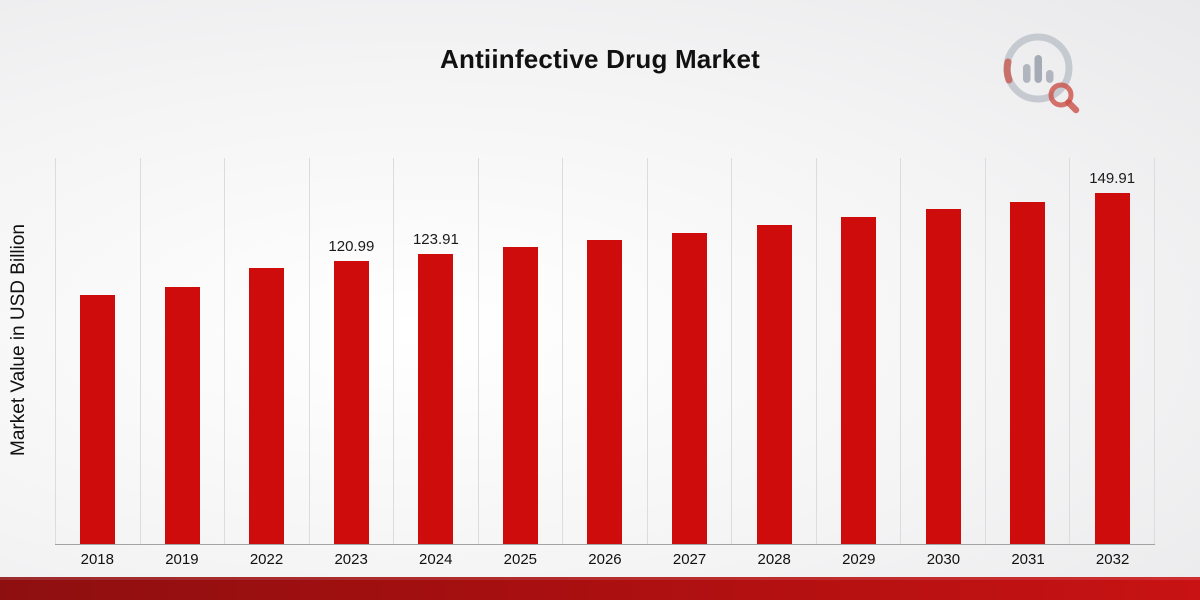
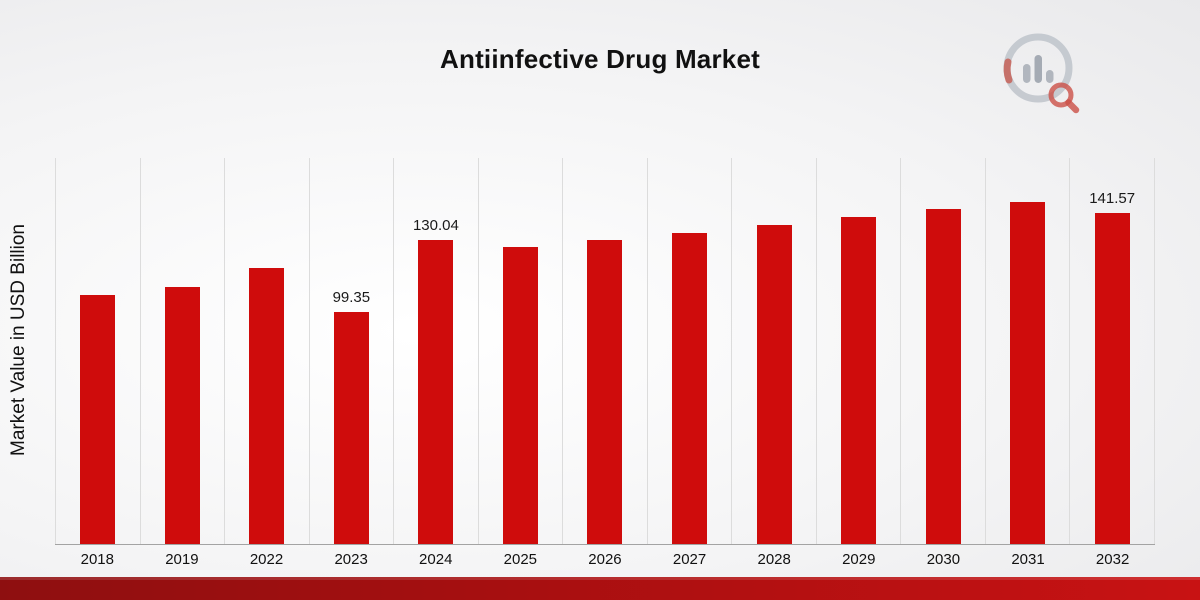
2023: 120.99 -> 99.35
2024: 123.91 -> 130.04
2032: 149.91 -> 141.57
